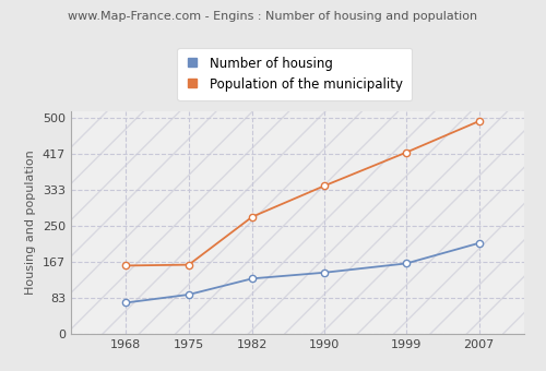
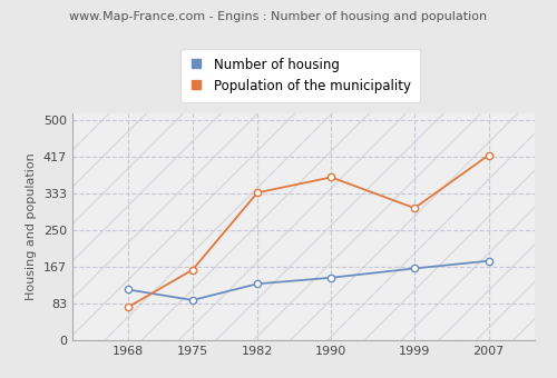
Number of housing/1968: 72 -> 115
Population of the municipality/1968: 158 -> 75
Population of the municipality/1982: 271 -> 335
Population of the municipality/1990: 343 -> 370
Population of the municipality/1999: 420 -> 300
Number of housing/2007: 210 -> 180
Population of the municipality/2007: 492 -> 420
